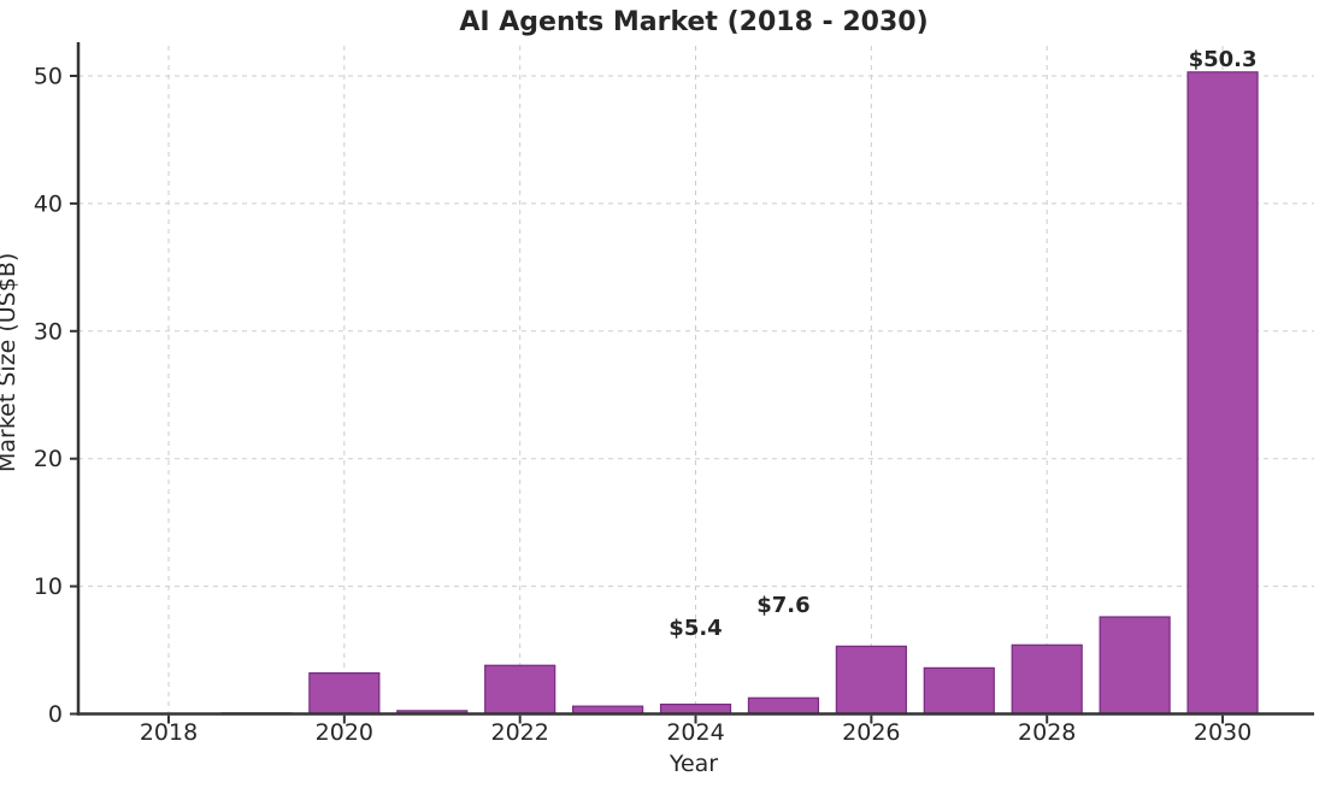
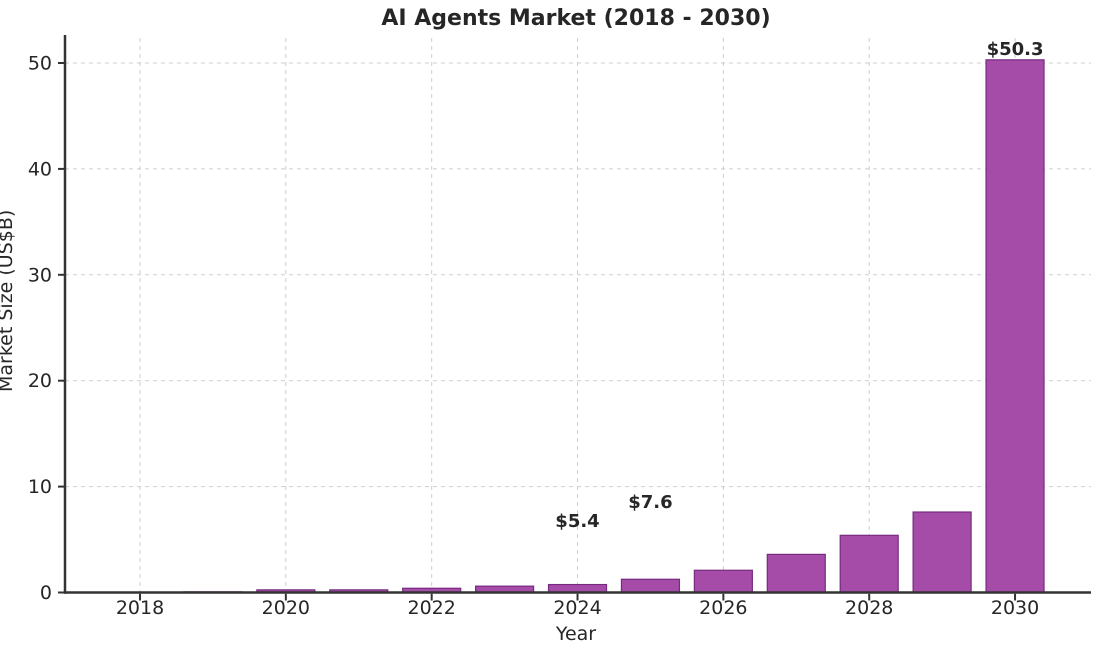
2020: 3.2 -> 0.2
2022: 3.8 -> 0.4
2026: 5.3 -> 2.1
